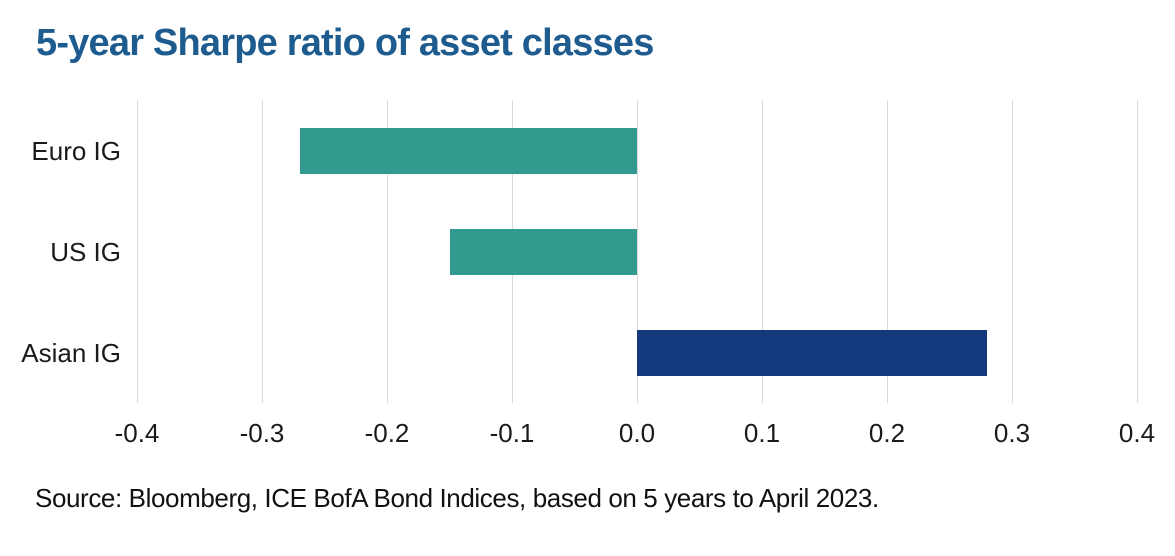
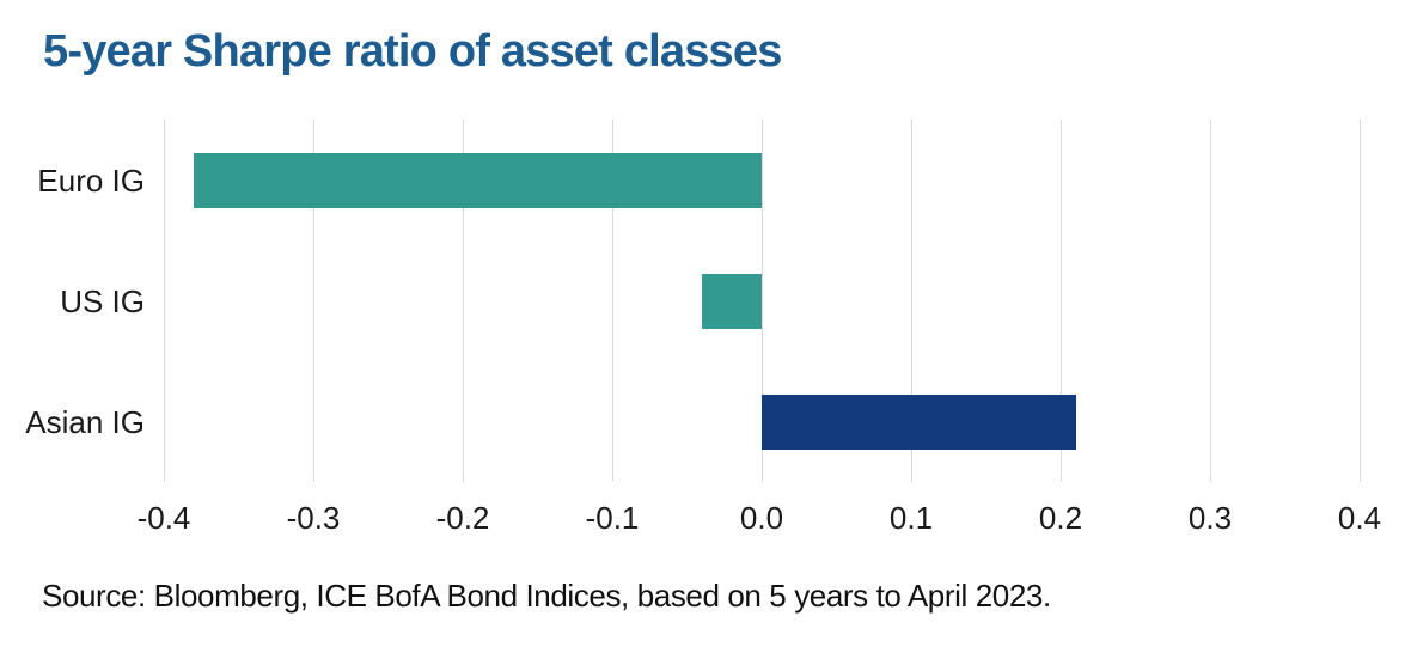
Euro IG: -0.27 -> -0.38
US IG: -0.15 -> -0.04
Asian IG: 0.28 -> 0.21
